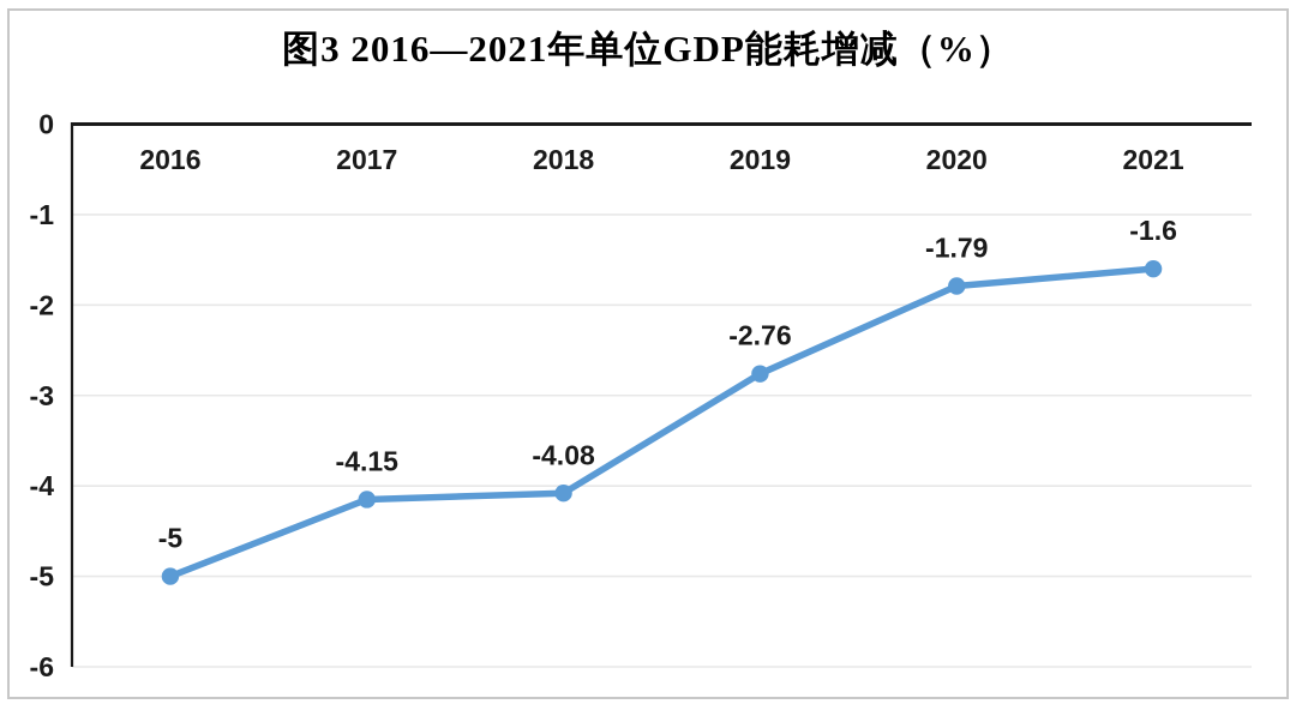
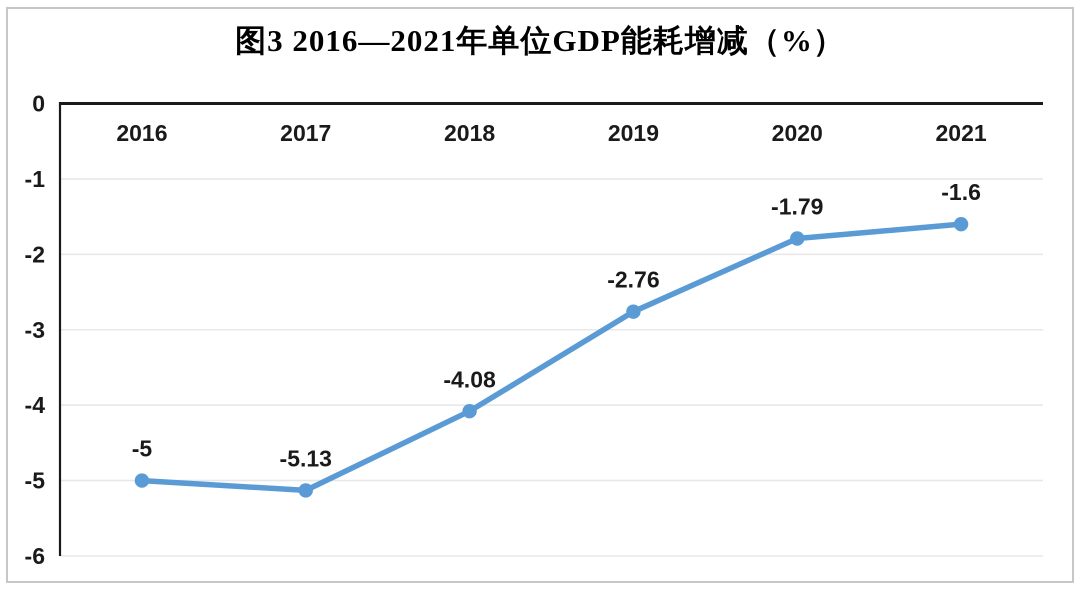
2017: -4.15 -> -5.13
